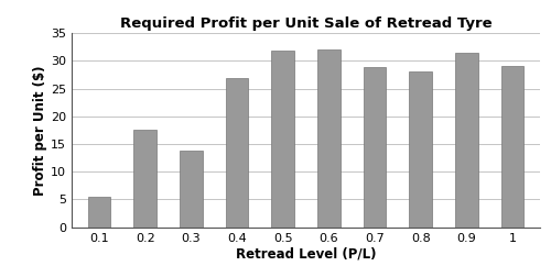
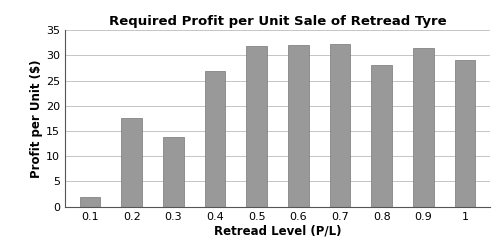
0.1: 5.4 -> 2.0
0.7: 28.8 -> 32.2
